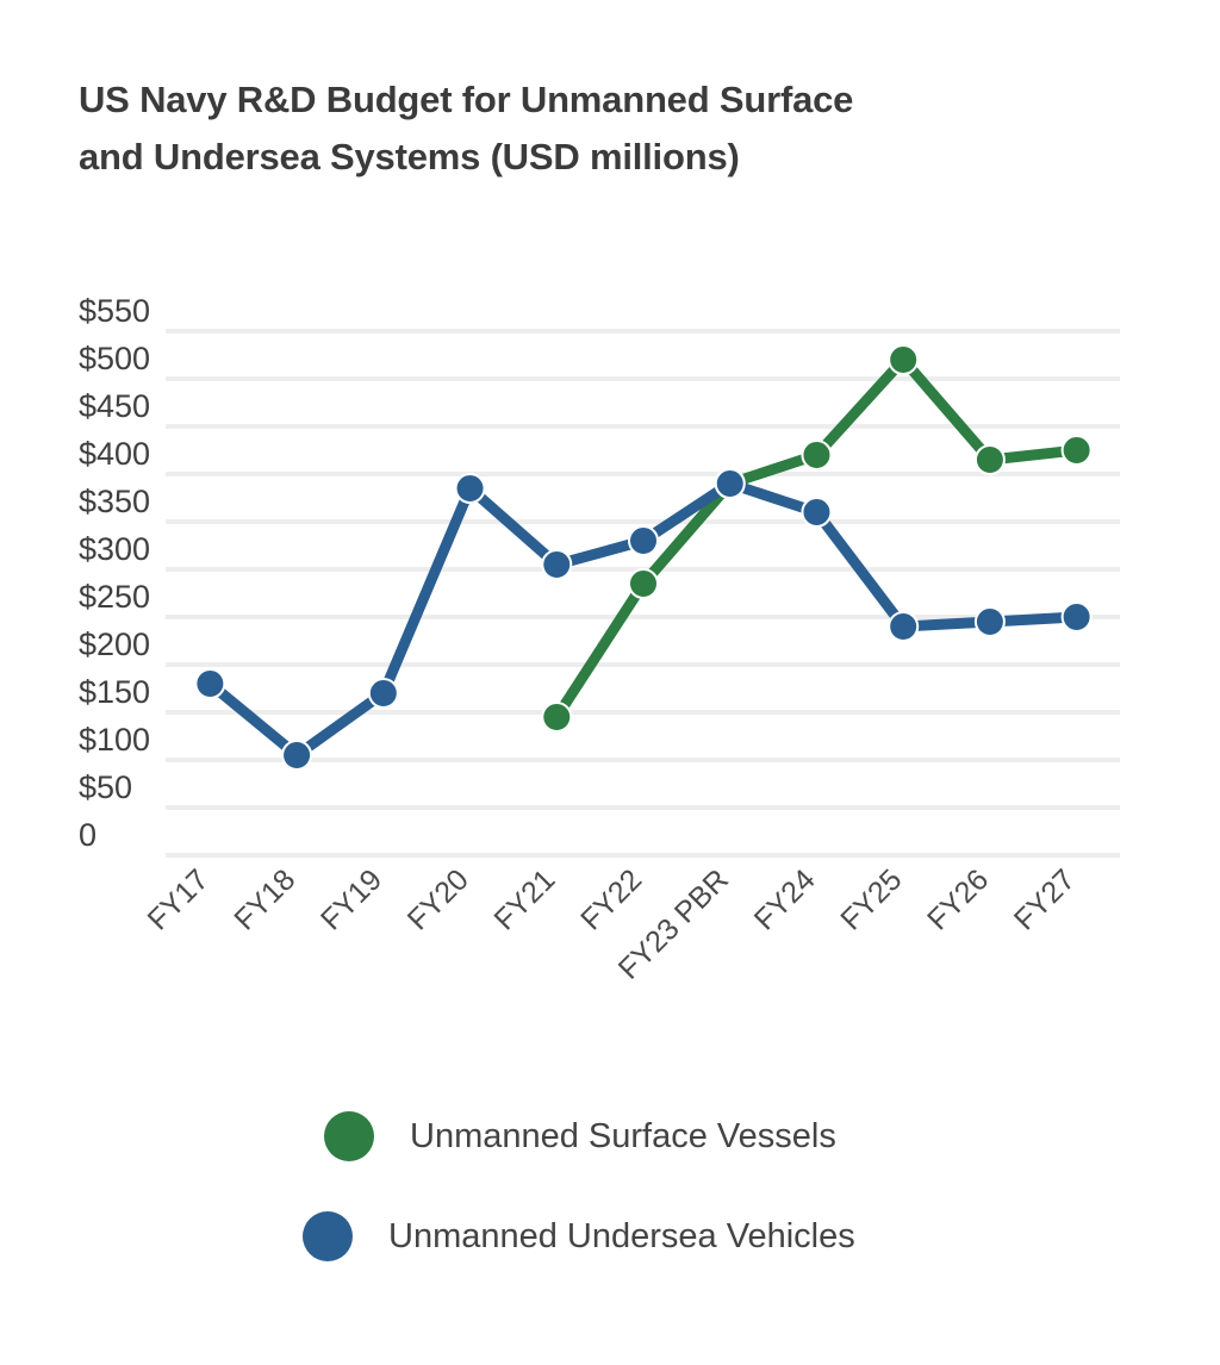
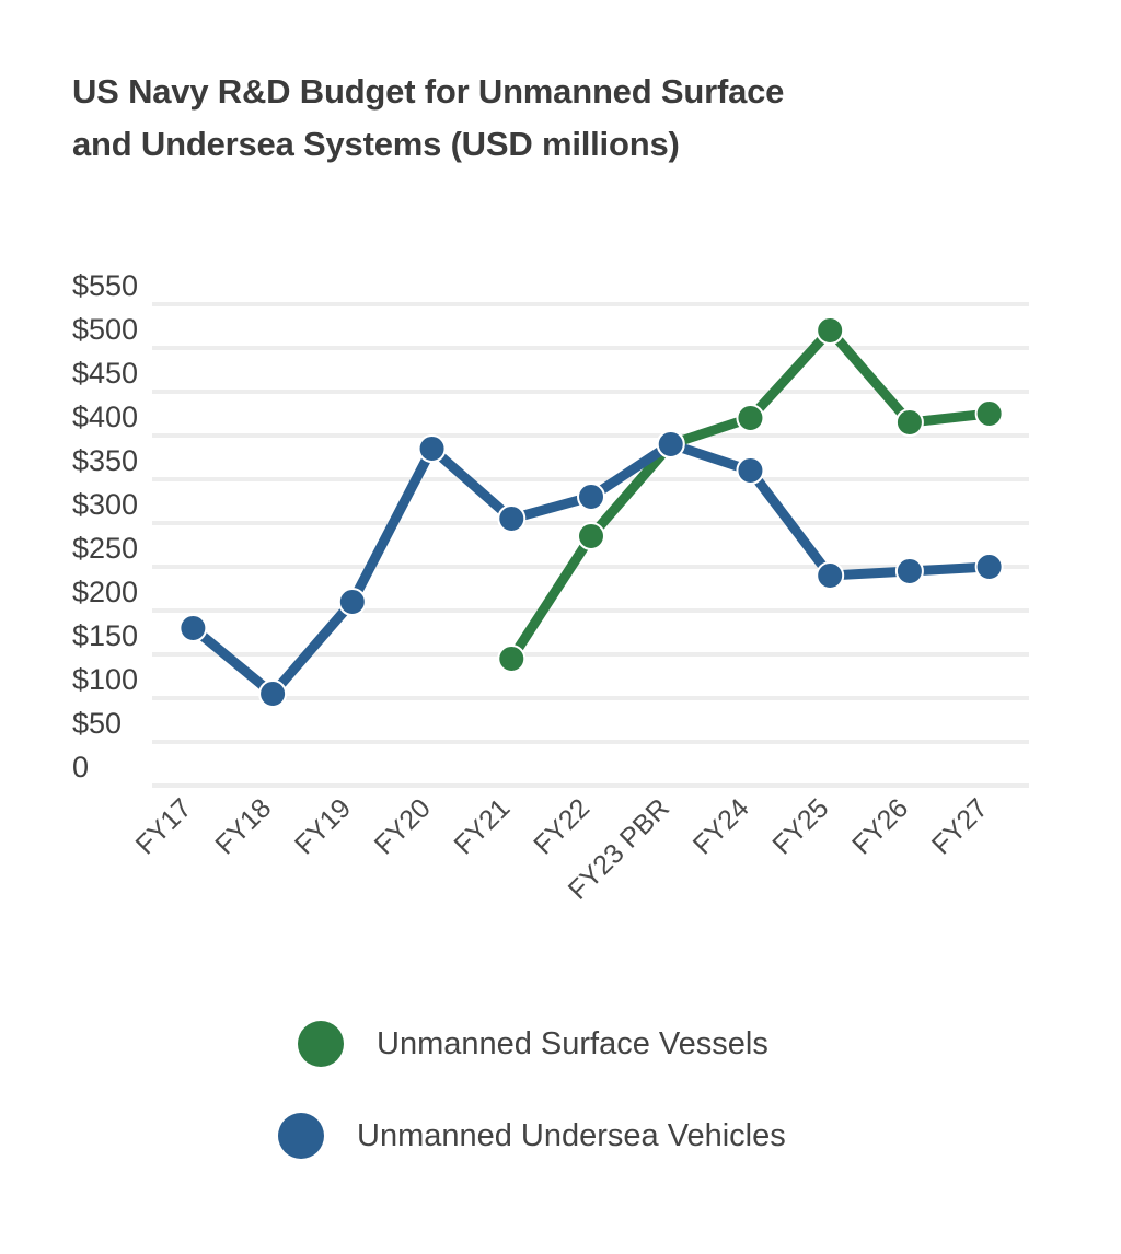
Unmanned Undersea Vehicles/FY19: $170 -> $210
